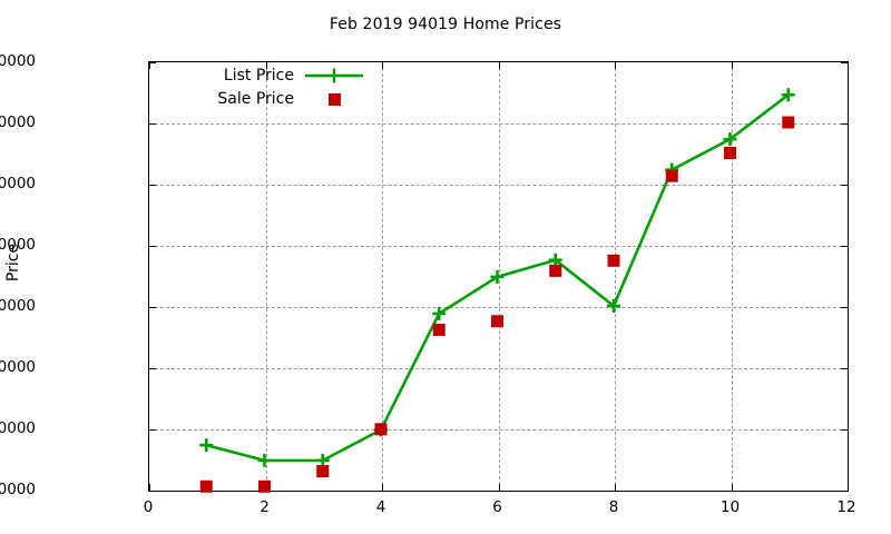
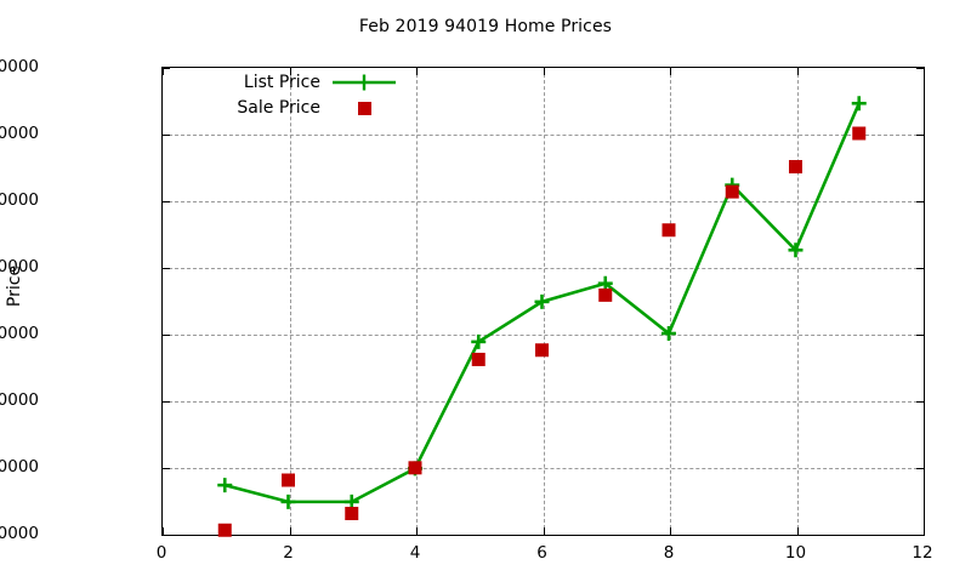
Sale Price/2: 810000 -> 960000
Sale Price/8: 1550000 -> 1710000
List Price/10: 1940000 -> 1650000
